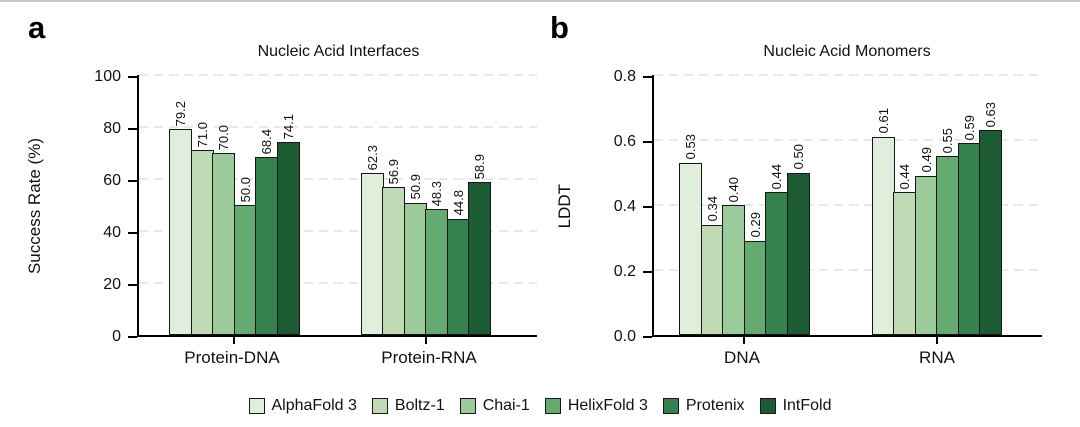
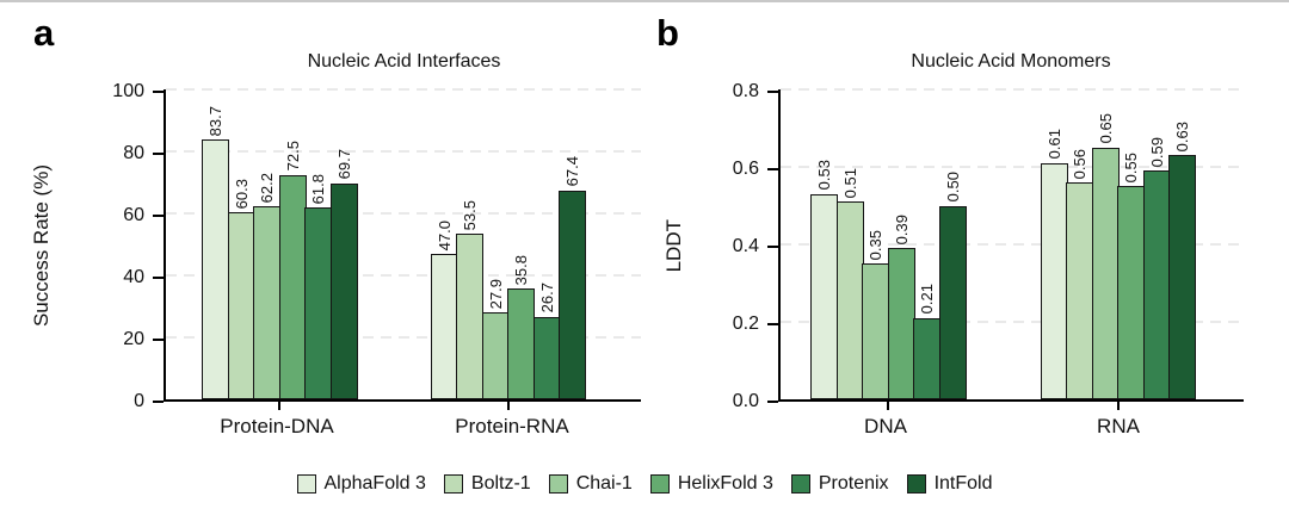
Nucleic Acid Interfaces/AlphaFold 3/Protein-DNA: 79.2 -> 83.7
Nucleic Acid Interfaces/Boltz-1/Protein-DNA: 71.0 -> 60.3
Nucleic Acid Interfaces/Chai-1/Protein-DNA: 70.0 -> 62.2
Nucleic Acid Interfaces/HelixFold 3/Protein-DNA: 50.0 -> 72.5
Nucleic Acid Interfaces/Protenix/Protein-DNA: 68.4 -> 61.8
Nucleic Acid Interfaces/IntFold/Protein-DNA: 74.1 -> 69.7
Nucleic Acid Interfaces/AlphaFold 3/Protein-RNA: 62.3 -> 47.0
Nucleic Acid Interfaces/Boltz-1/Protein-RNA: 56.9 -> 53.5
Nucleic Acid Interfaces/Chai-1/Protein-RNA: 50.9 -> 27.9
Nucleic Acid Interfaces/HelixFold 3/Protein-RNA: 48.3 -> 35.8
Nucleic Acid Interfaces/Protenix/Protein-RNA: 44.8 -> 26.7
Nucleic Acid Interfaces/IntFold/Protein-RNA: 58.9 -> 67.4
Nucleic Acid Monomers/Boltz-1/DNA: 0.34 -> 0.51
Nucleic Acid Monomers/Chai-1/DNA: 0.40 -> 0.35
Nucleic Acid Monomers/HelixFold 3/DNA: 0.29 -> 0.39
Nucleic Acid Monomers/Protenix/DNA: 0.44 -> 0.21
Nucleic Acid Monomers/Boltz-1/RNA: 0.44 -> 0.56
Nucleic Acid Monomers/Chai-1/RNA: 0.49 -> 0.65
